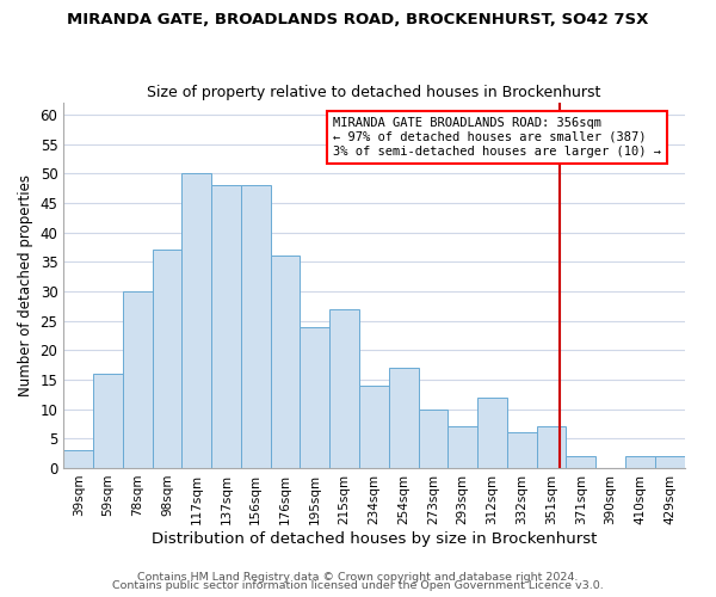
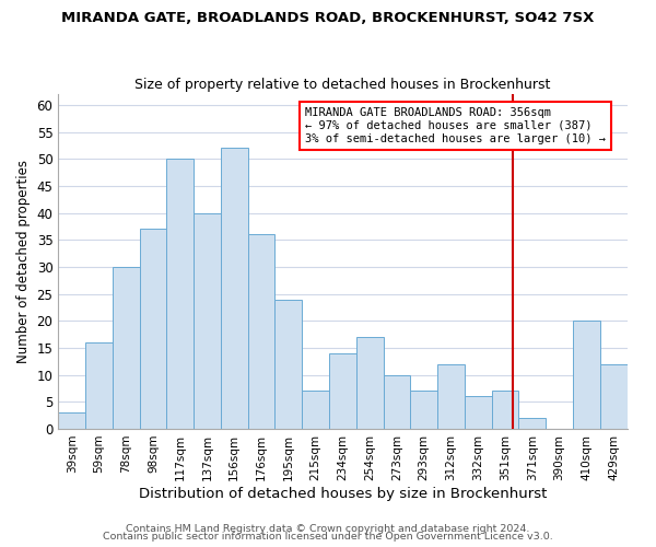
137sqm: 48 -> 40
156sqm: 48 -> 52
215sqm: 27 -> 7
410sqm: 2 -> 20
429sqm: 2 -> 12
